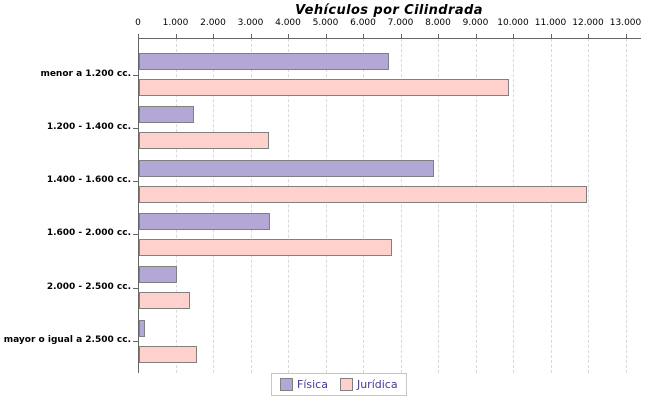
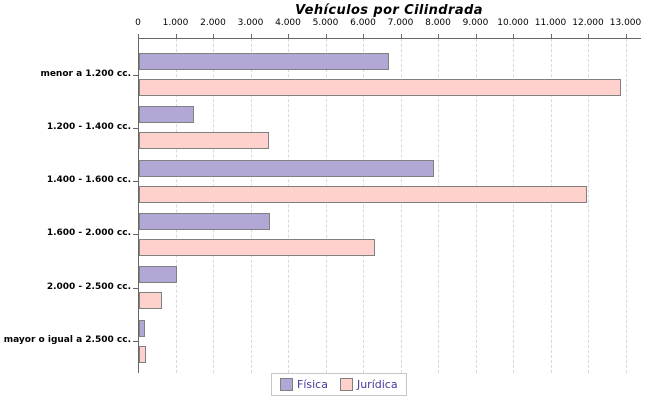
Jurídica/menor a 1.200 cc.: 9800 -> 12800
Jurídica/1.600 - 2.000 cc.: 6700 -> 6200
Jurídica/2.000 - 2.500 cc.: 1300 -> 600
Jurídica/mayor o igual a 2.500 cc.: 1500 -> 100
